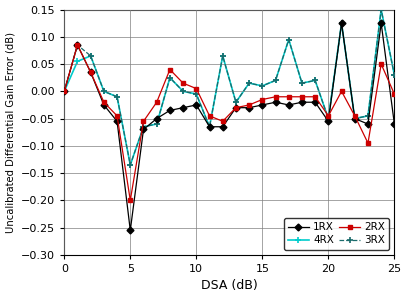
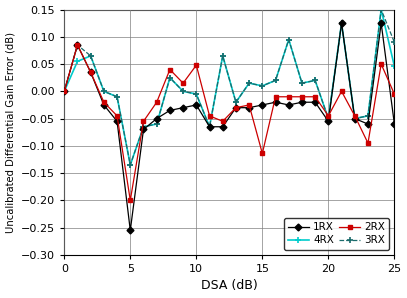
2RX/10: 0.005 -> 0.048
2RX/15: -0.015 -> -0.114
3RX/25: 0.030 -> 0.090
4RX/25: 0.030 -> 0.046
